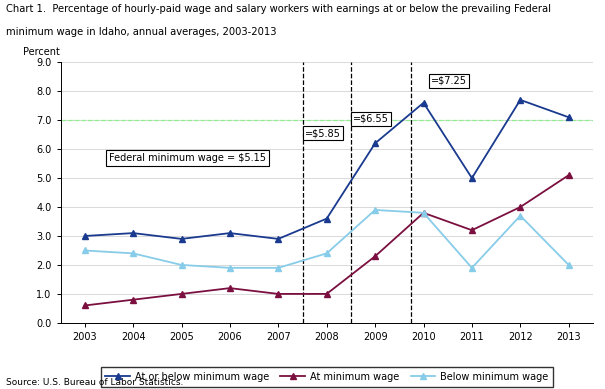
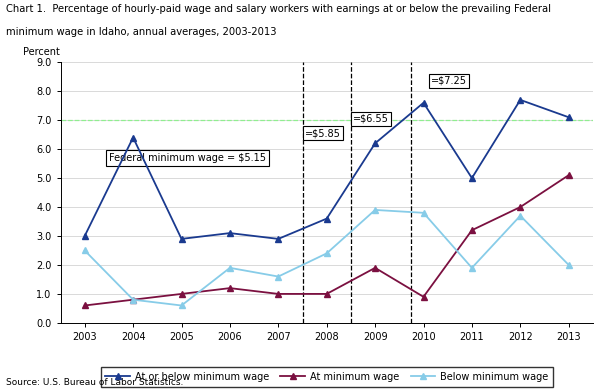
At or below minimum wage/2004: 3.1 -> 6.4
Below minimum wage/2004: 2.4 -> 0.8
Below minimum wage/2005: 2.0 -> 0.6
Below minimum wage/2007: 1.9 -> 1.6
At minimum wage/2009: 2.3 -> 1.9
At minimum wage/2010: 3.8 -> 0.9
